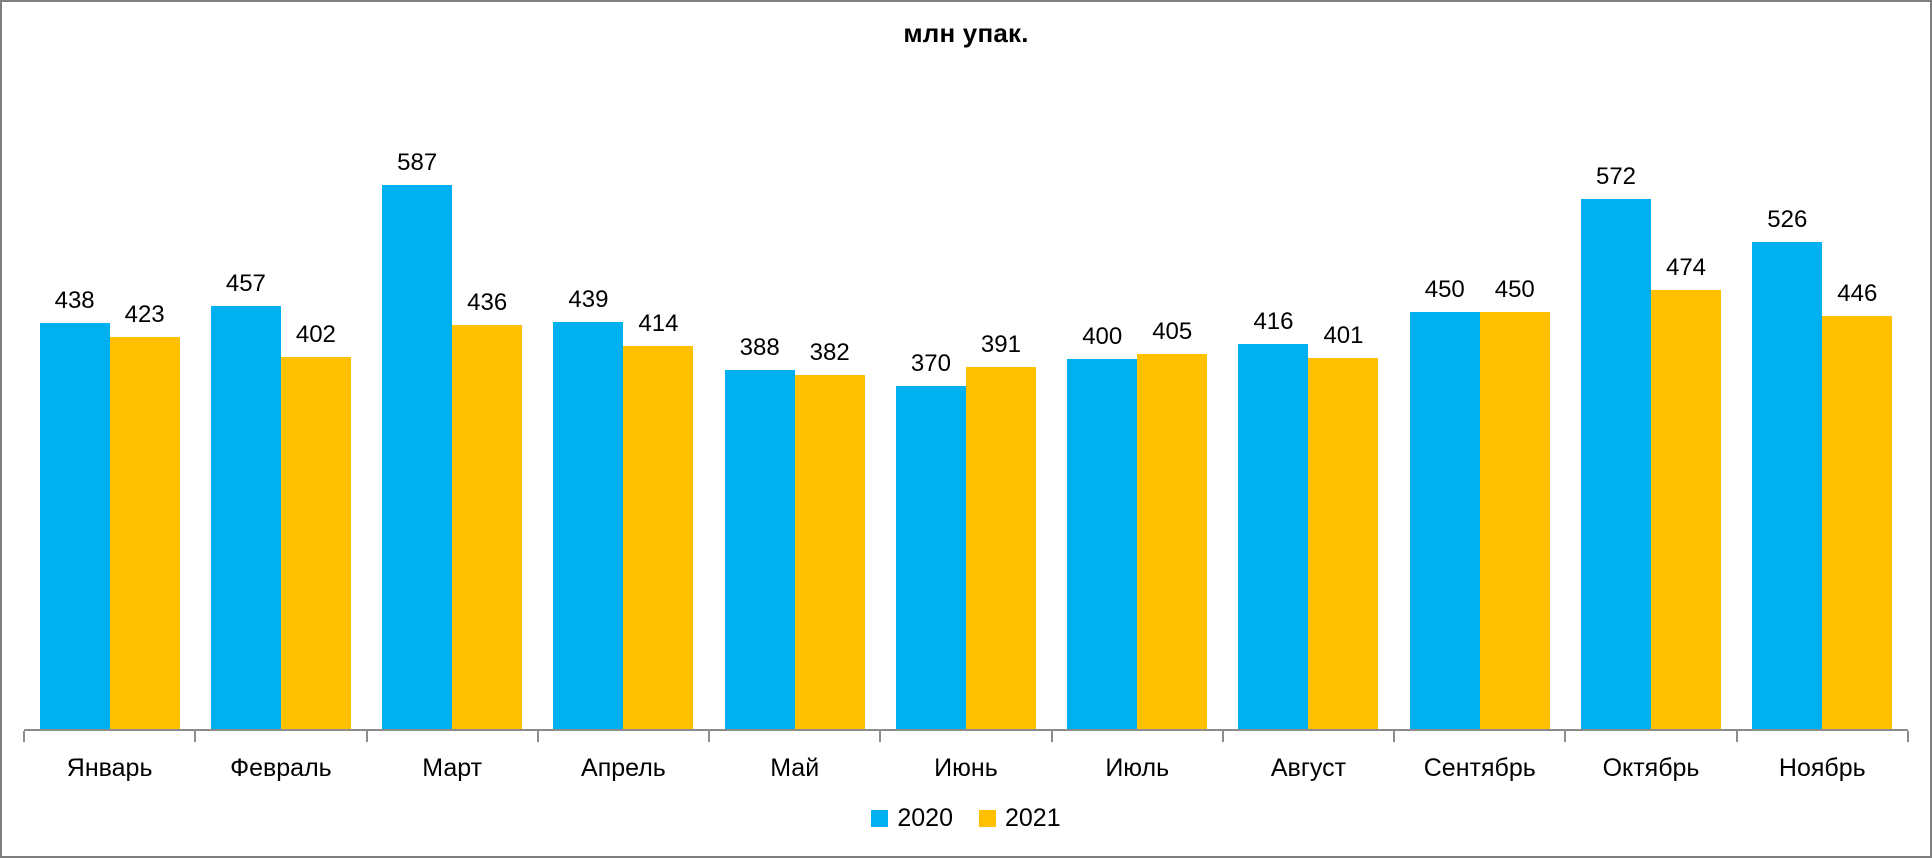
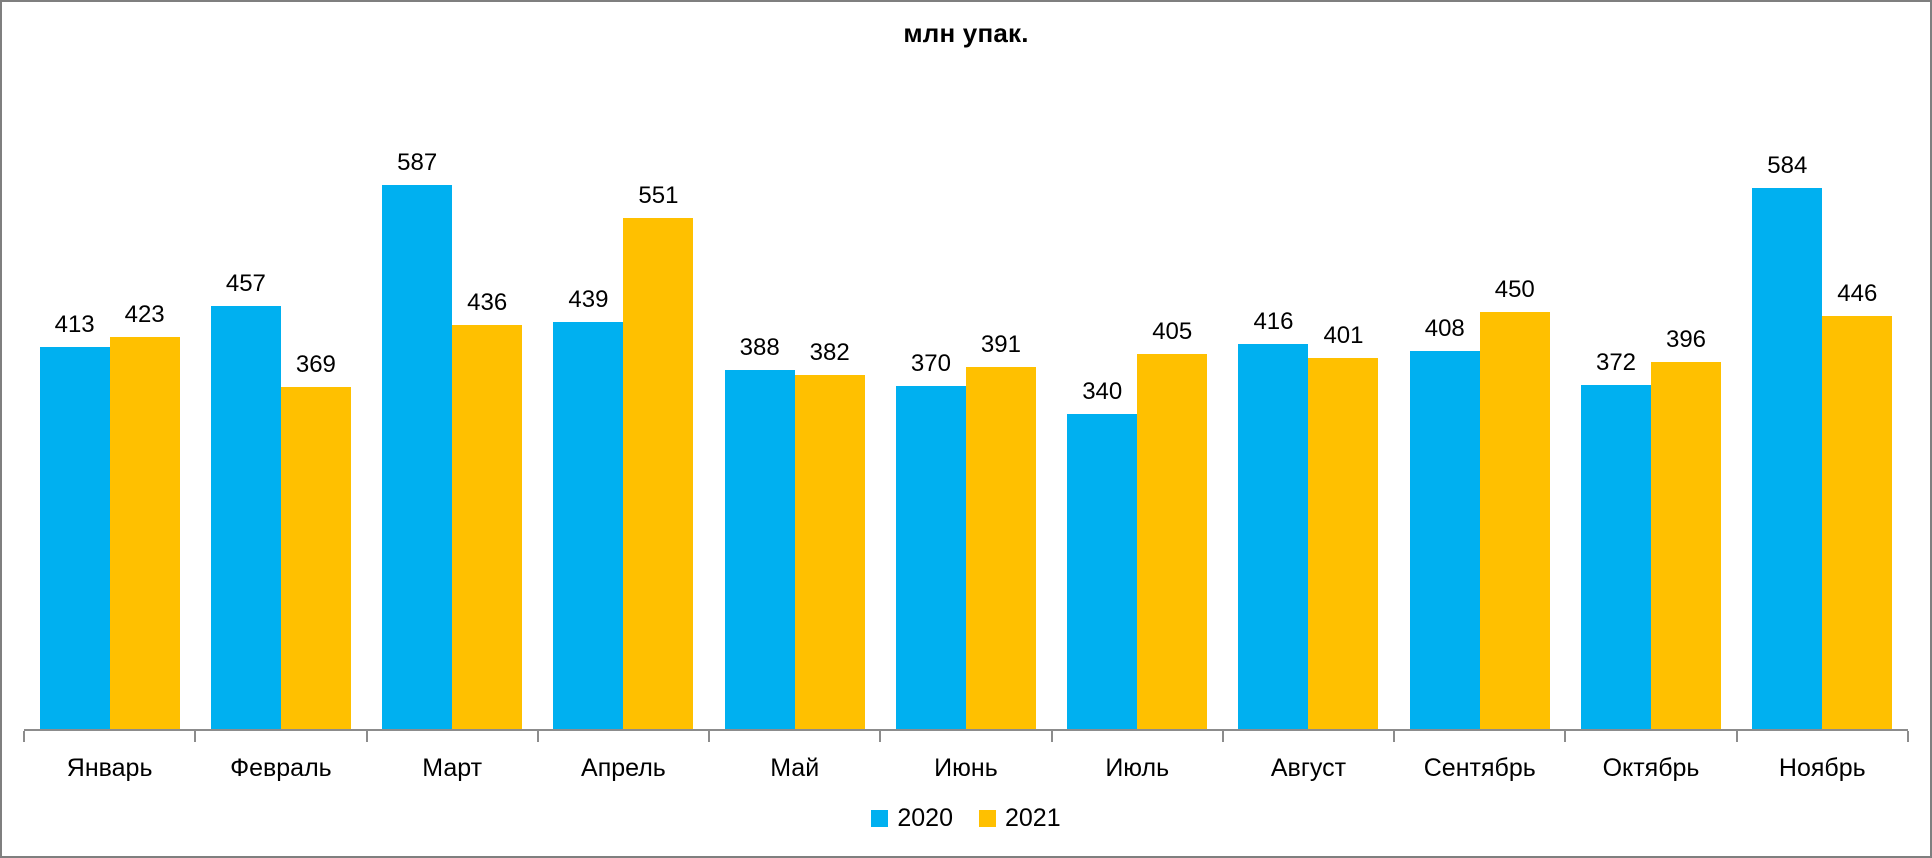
2020/Январь: 438 -> 413
2021/Февраль: 402 -> 369
2021/Апрель: 414 -> 551
2020/Июль: 400 -> 340
2020/Сентябрь: 450 -> 408
2020/Октябрь: 572 -> 372
2021/Октябрь: 474 -> 396
2020/Ноябрь: 526 -> 584
